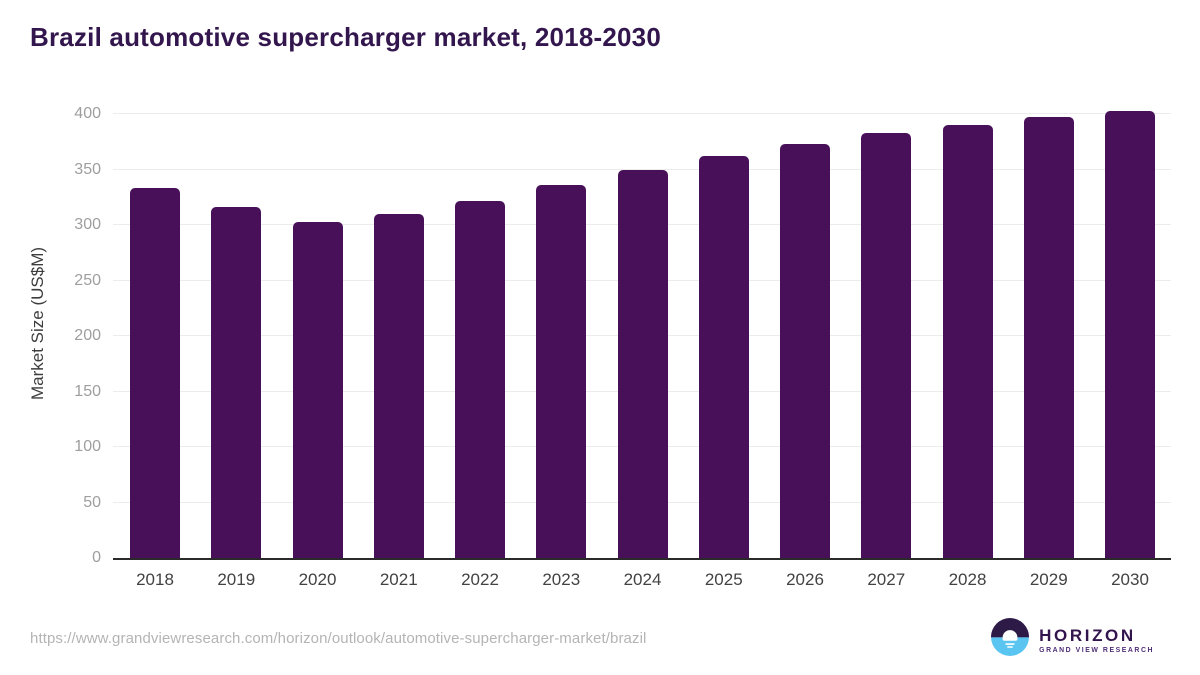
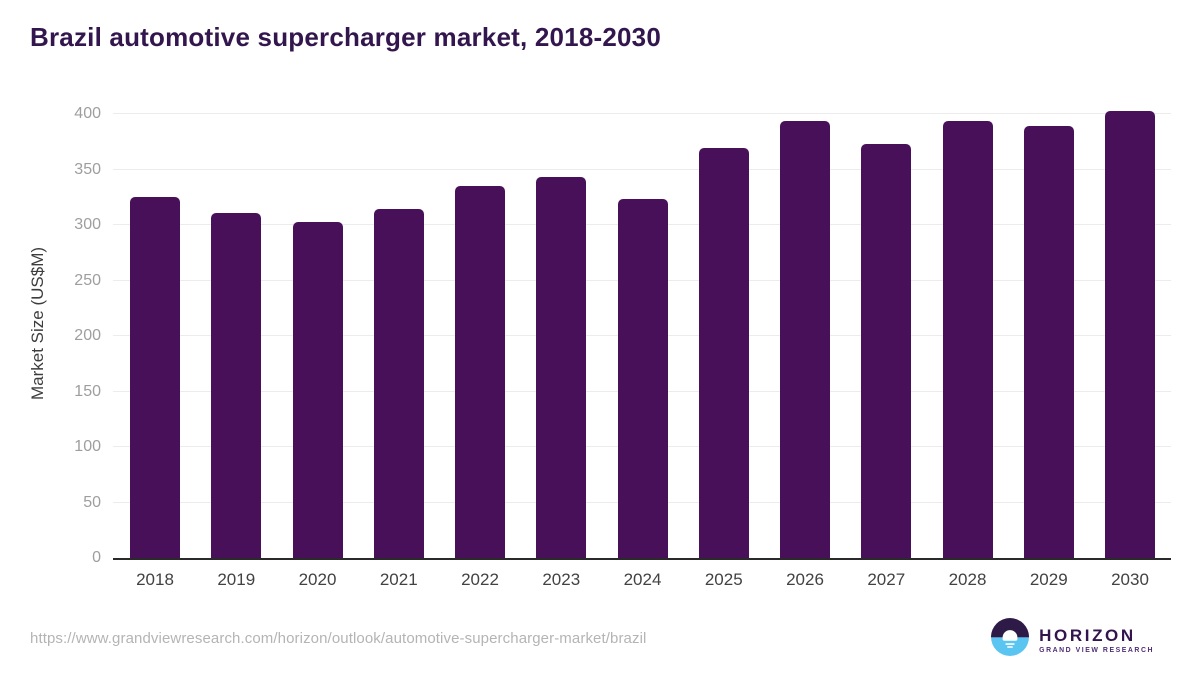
2018: 333 -> 325
2019: 316 -> 311
2021: 310 -> 314
2022: 322 -> 335
2023: 336 -> 343
2024: 350 -> 323
2025: 362 -> 369
2026: 373 -> 394
2027: 383 -> 373
2028: 390 -> 394
2029: 397 -> 389
